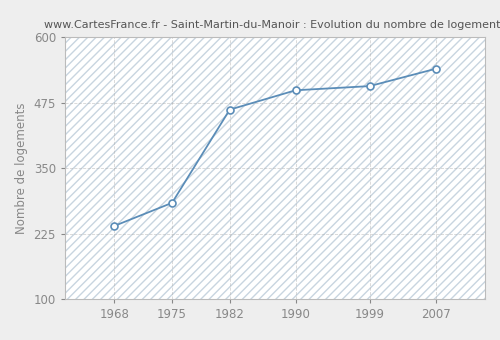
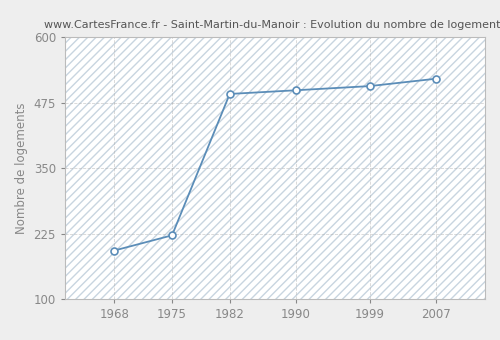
1968: 240 -> 193
1975: 284 -> 222
1982: 462 -> 492
2007: 540 -> 521
